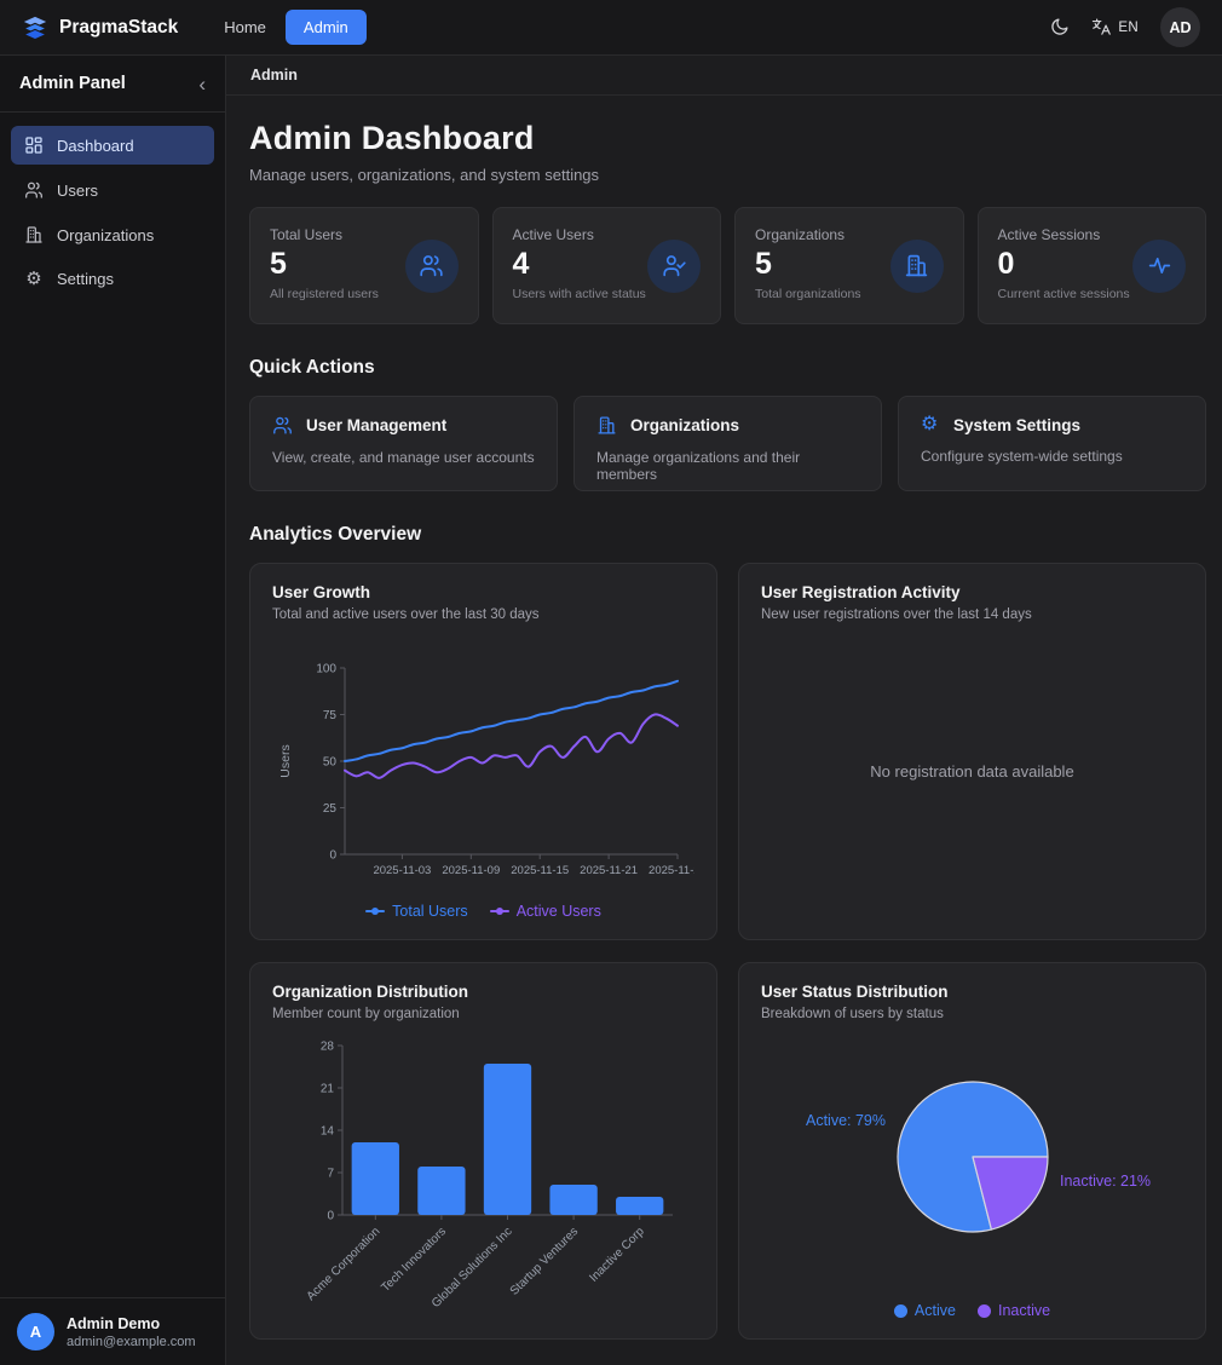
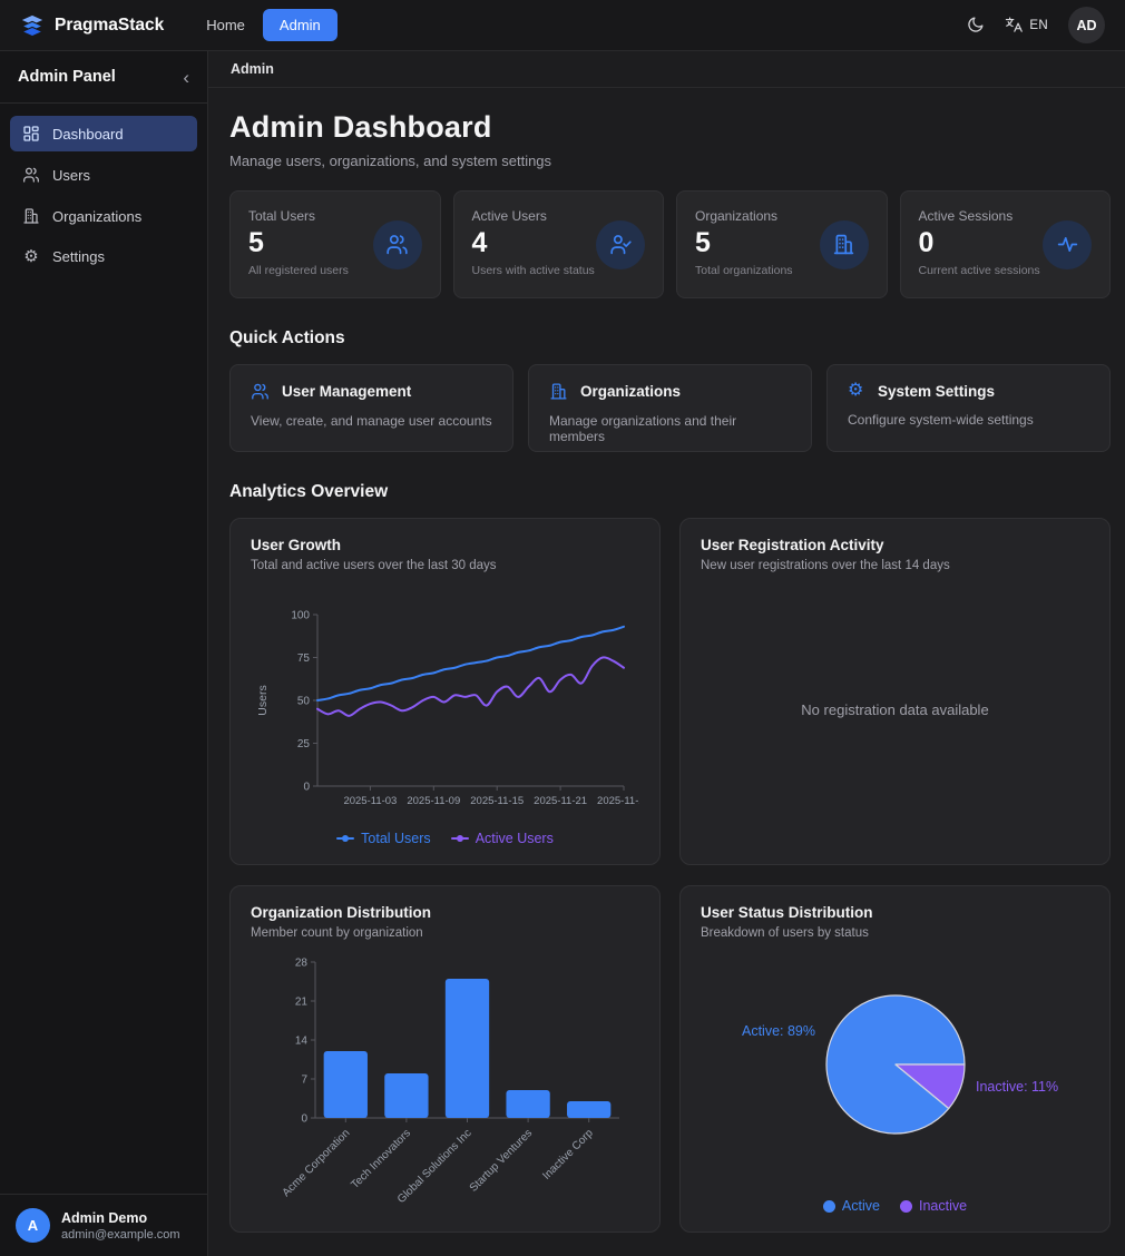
User Status Distribution/Active: 79% -> 89%
User Status Distribution/Inactive: 21% -> 11%
